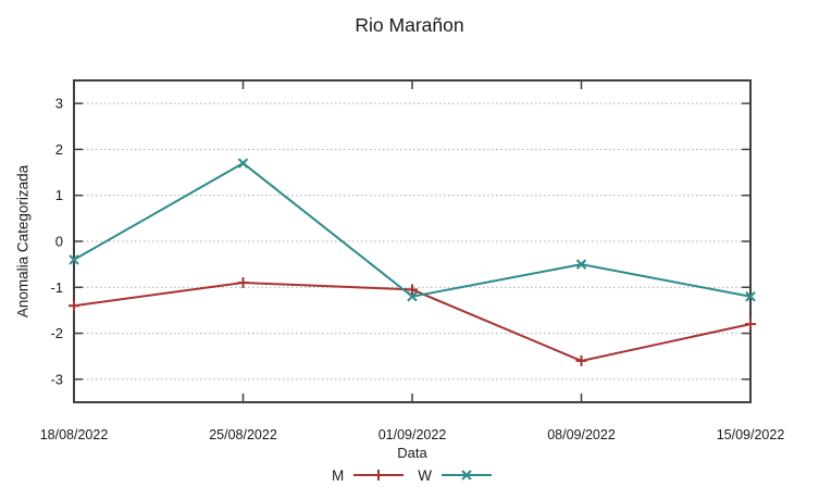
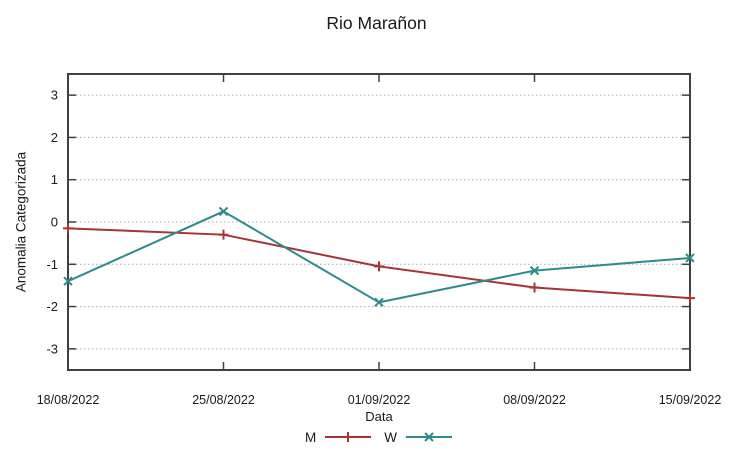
M/18/08/2022: -1.4 -> -0.1
W/18/08/2022: -0.4 -> -1.4
M/25/08/2022: -0.9 -> -0.3
W/25/08/2022: 1.7 -> 0.2
W/01/09/2022: -1.2 -> -1.9
M/08/09/2022: -2.6 -> -1.6
W/08/09/2022: -0.5 -> -1.1
W/15/09/2022: -1.2 -> -0.8
